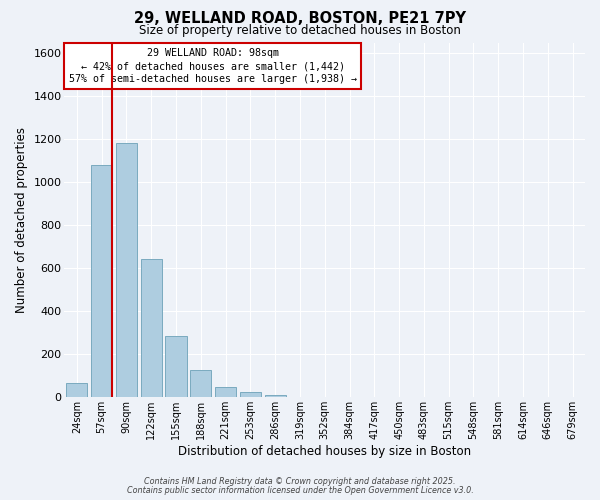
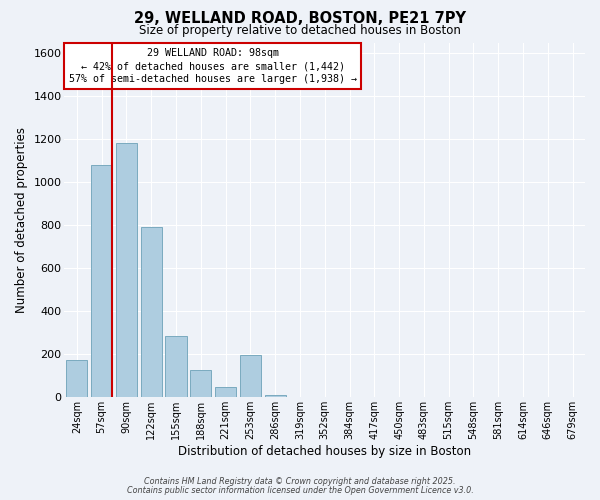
24sqm: 65 -> 170
122sqm: 640 -> 790
253sqm: 20 -> 195
